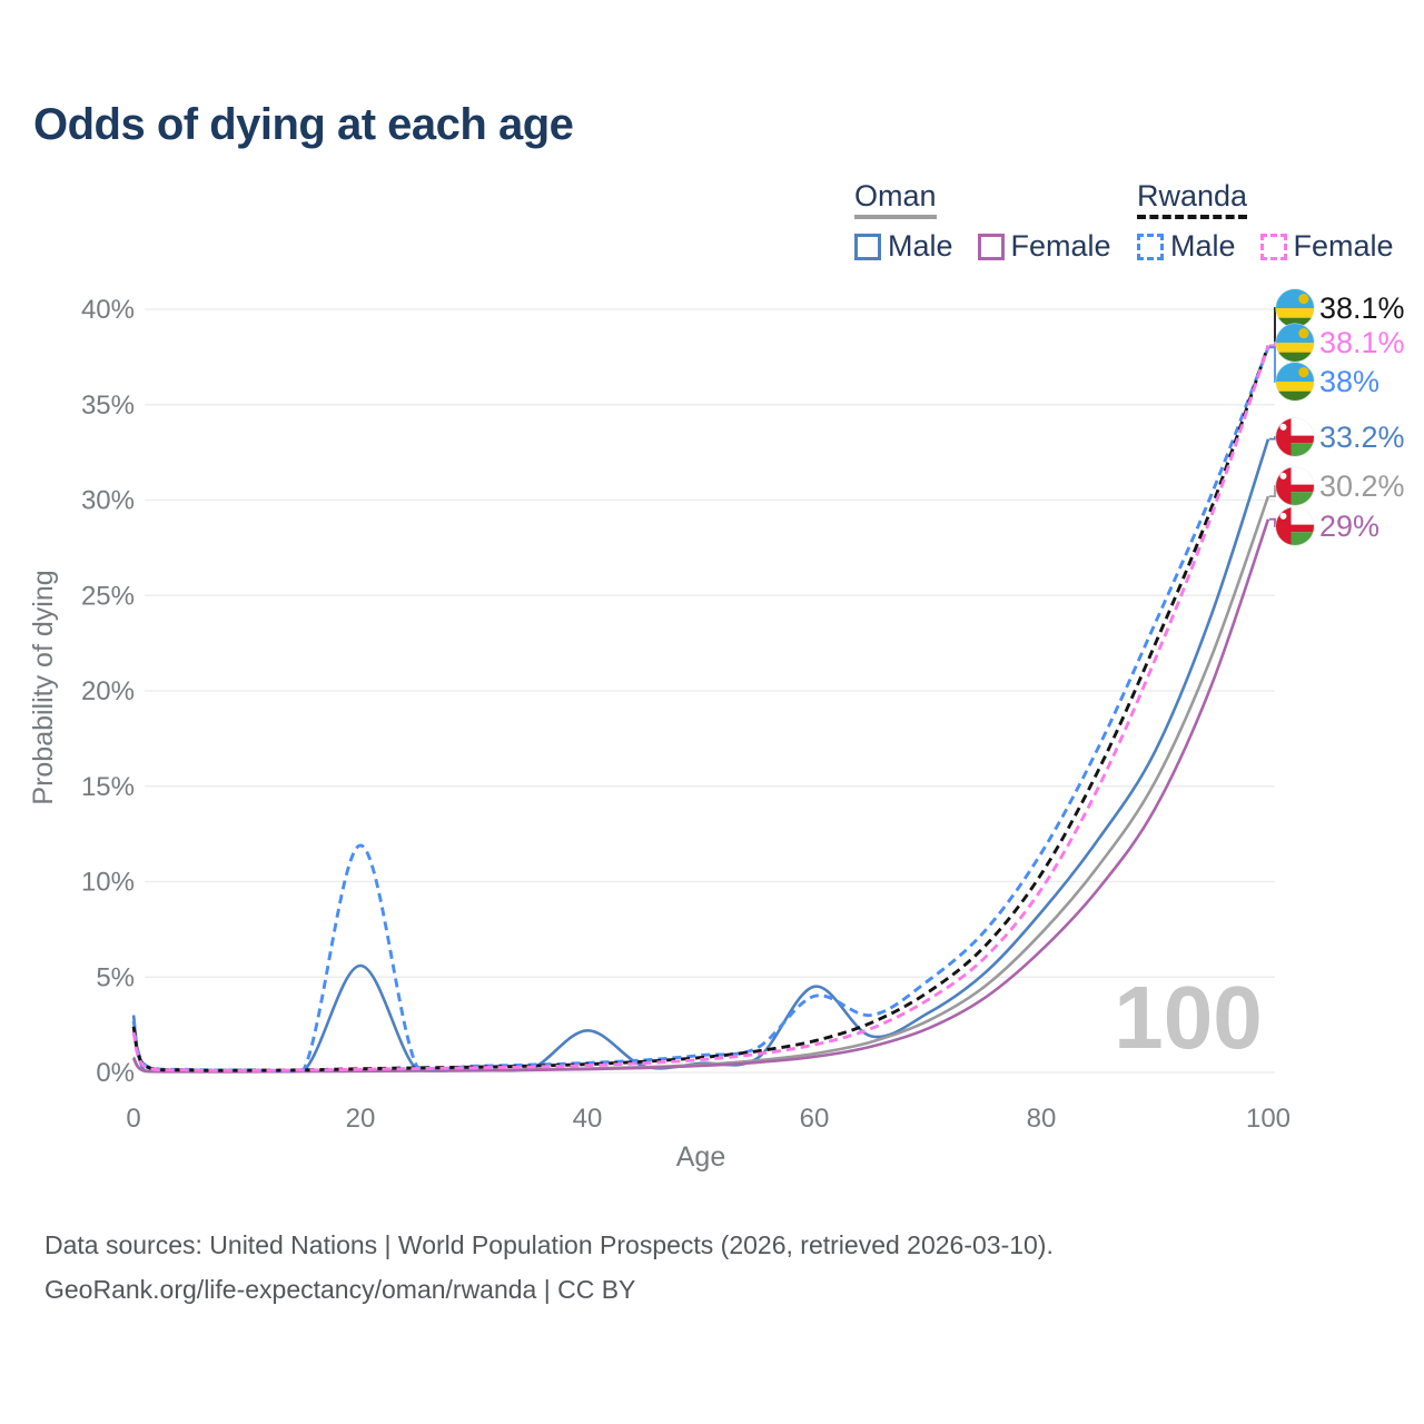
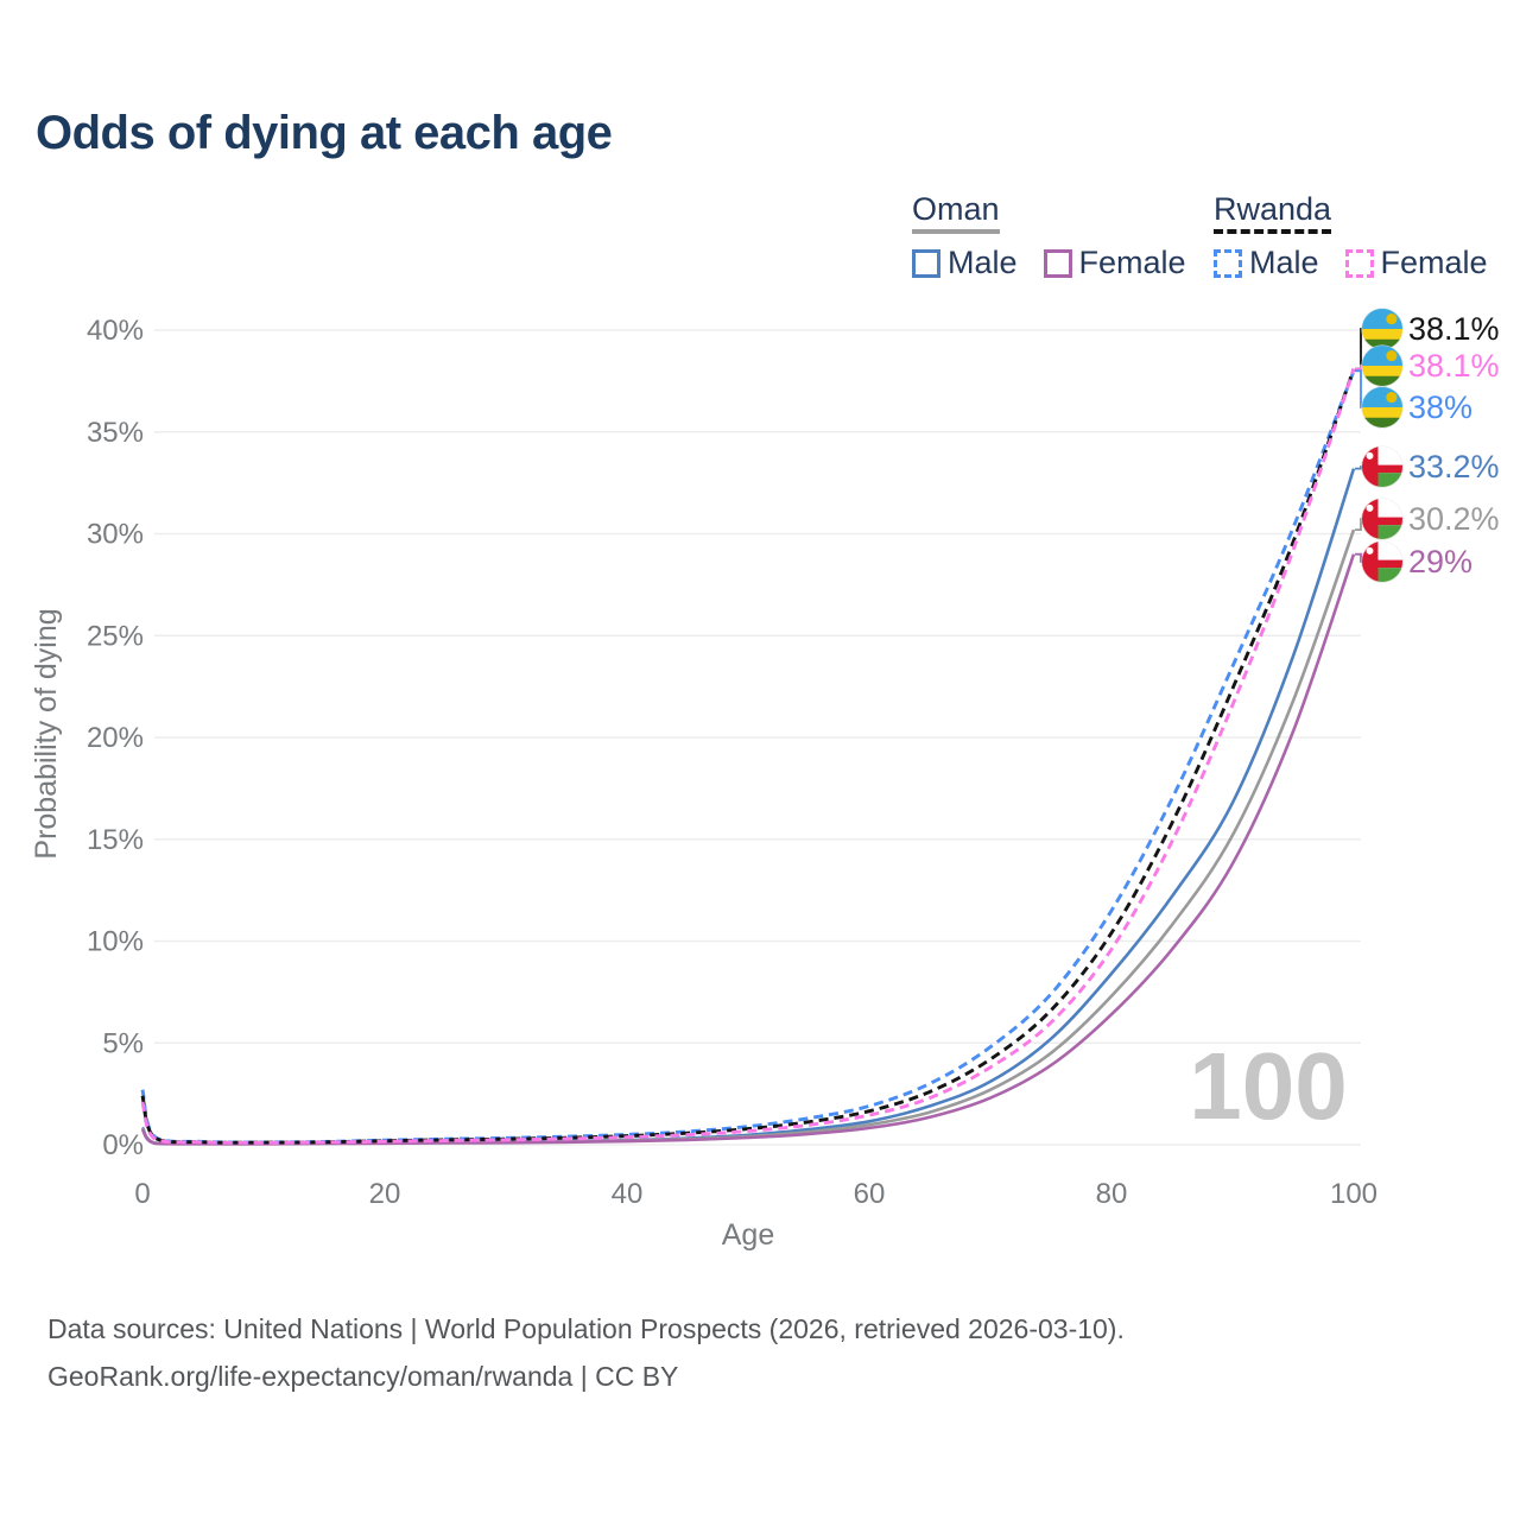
Oman Male/0: 3.0% -> 0.8%
Oman Male/20: 5.6% -> 0.1%
Rwanda Male/20: 11.9% -> 0.2%
Oman Male/40: 2.2% -> 0.2%
Oman Male/60: 4.5% -> 1.1%
Rwanda Male/60: 4.0% -> 1.9%
